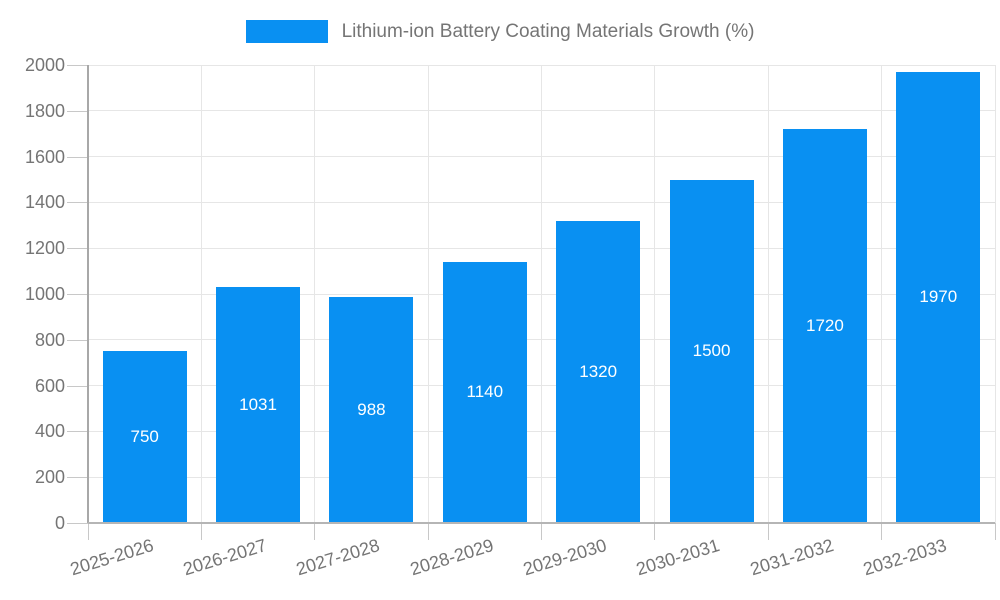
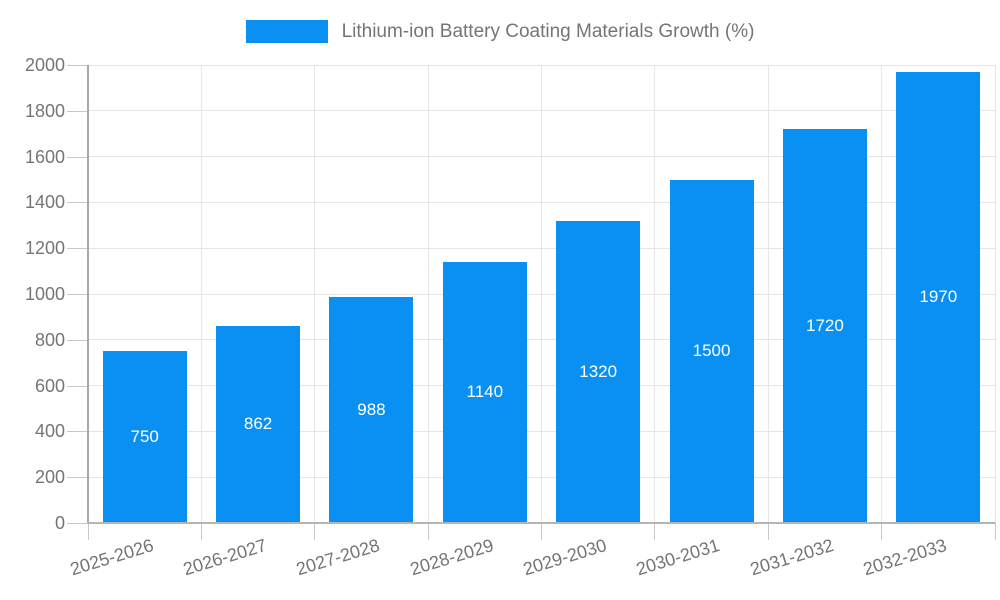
2026-2027: 1031 -> 862
